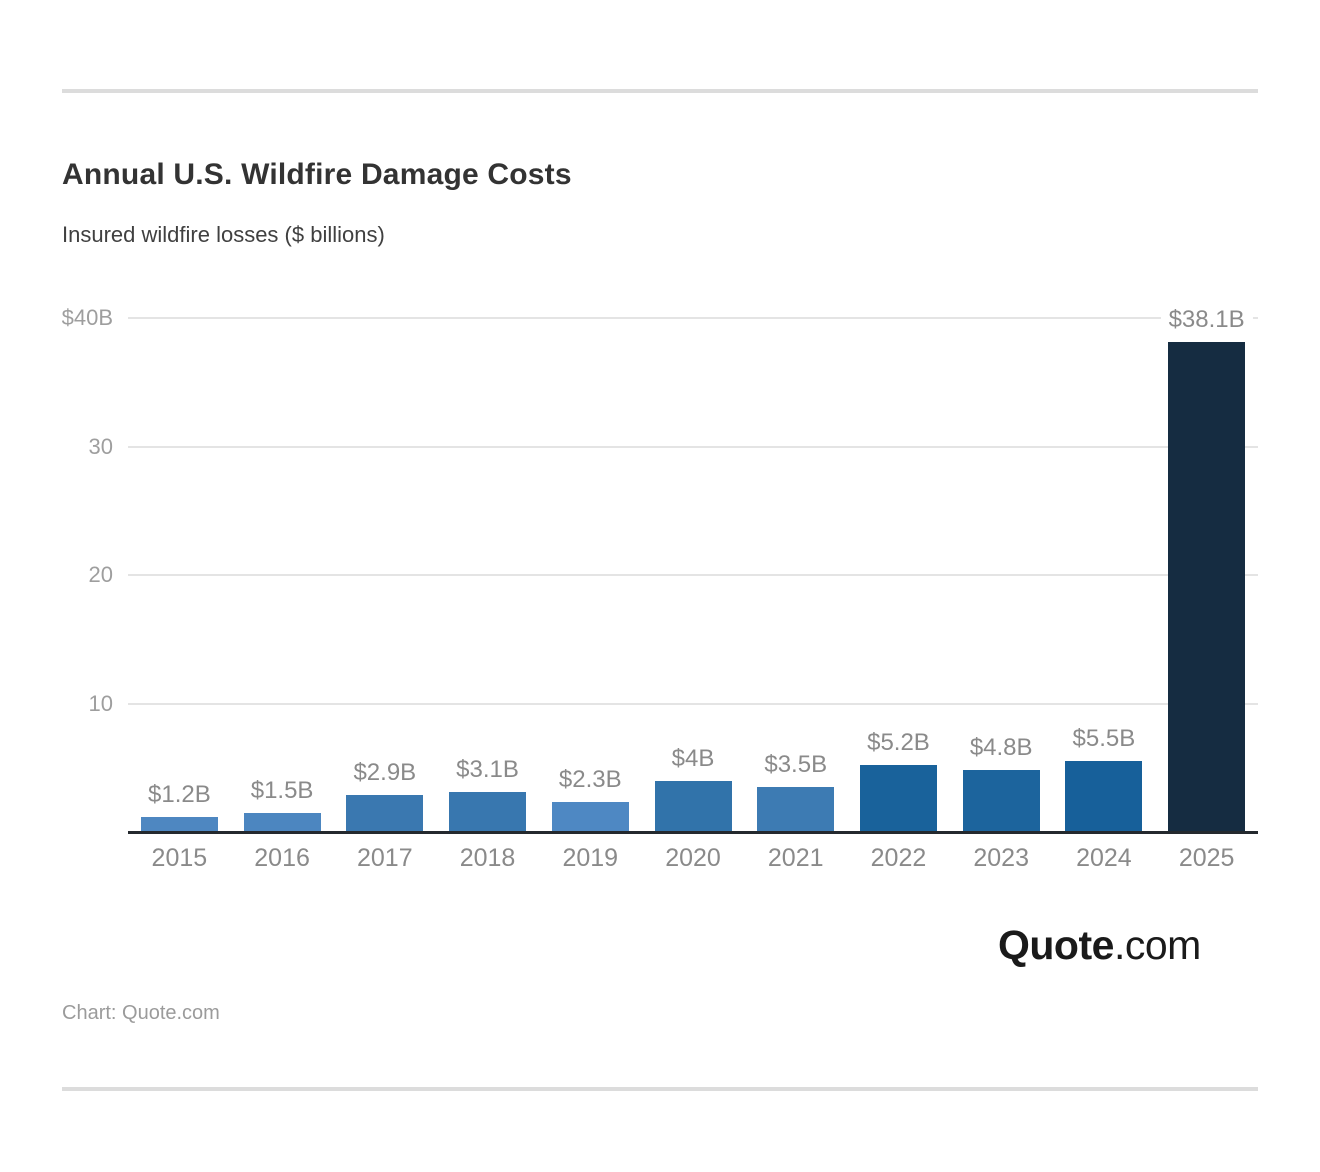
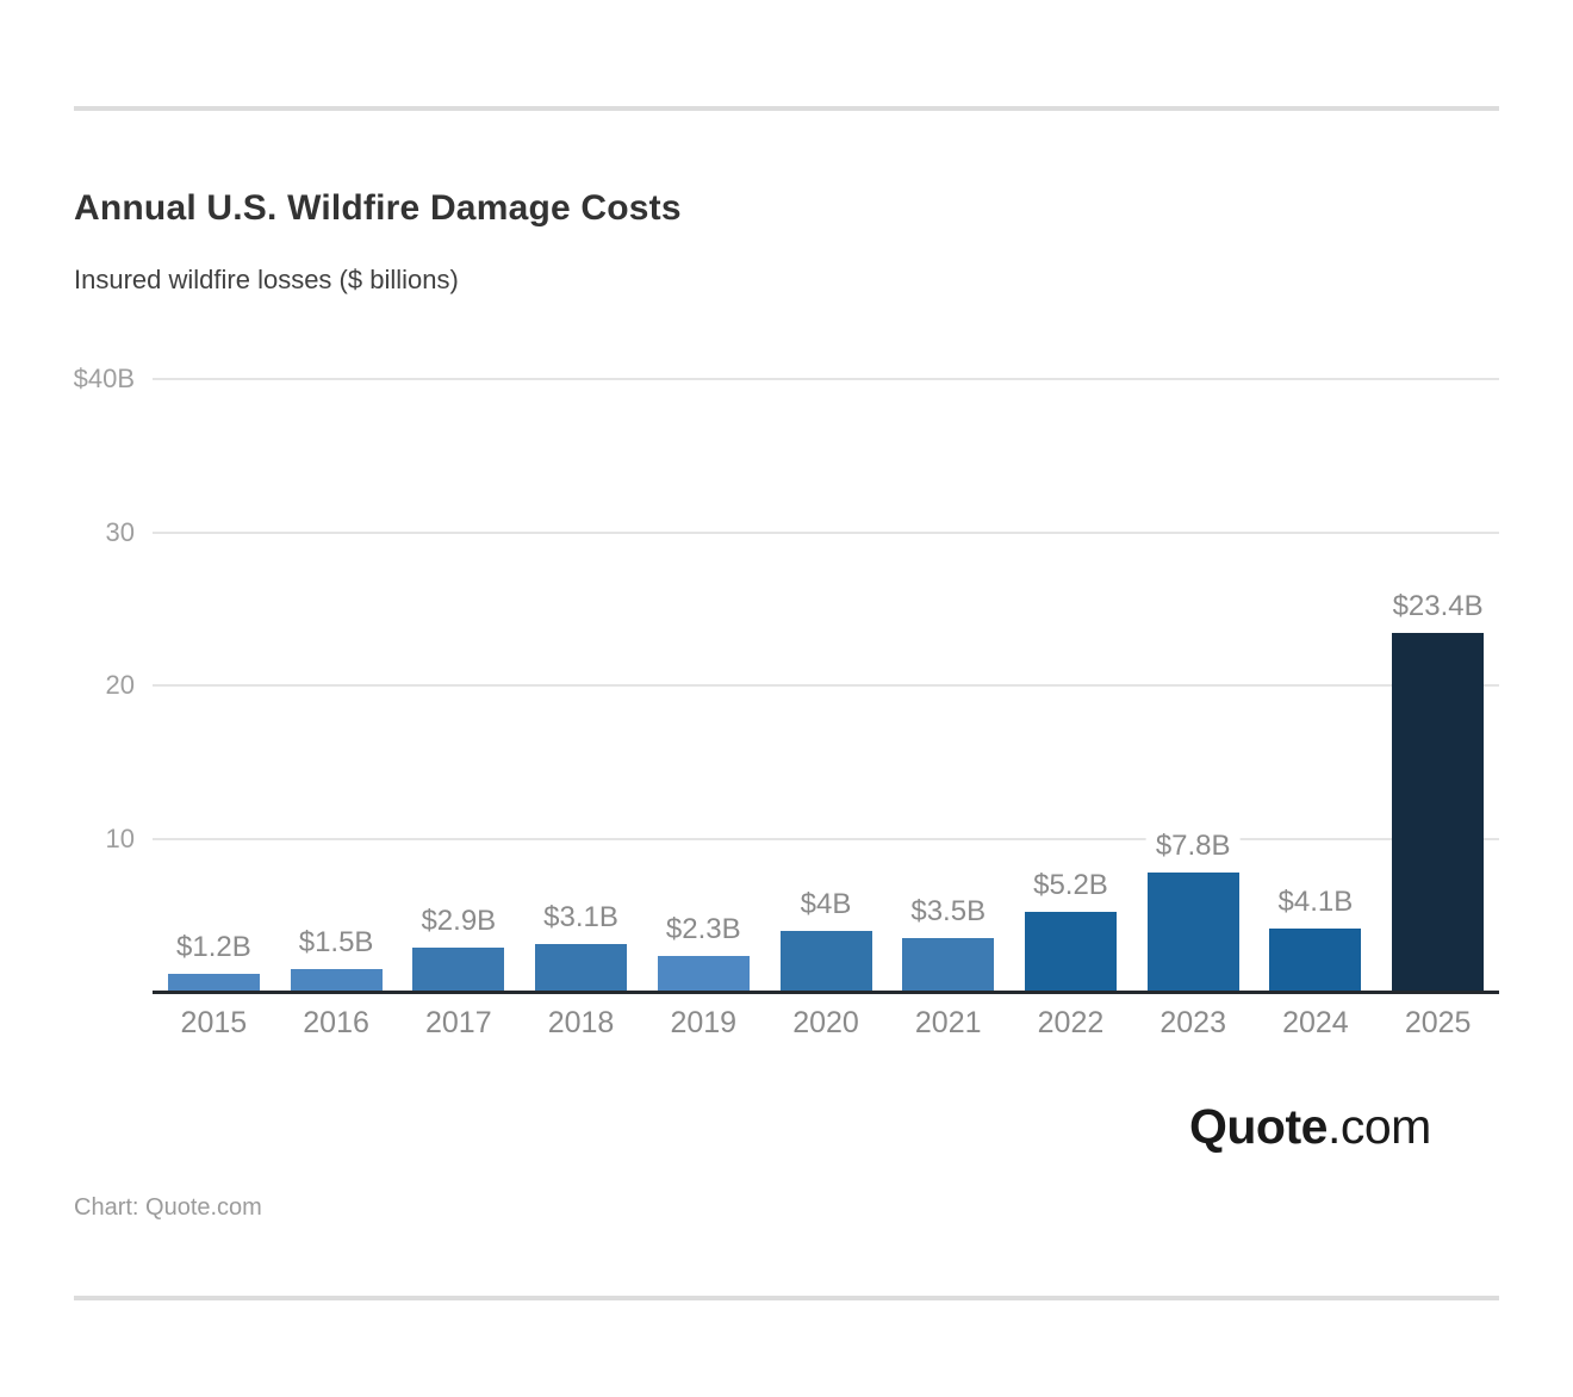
2023: $4.8B -> $7.8B
2024: $5.5B -> $4.1B
2025: $38.1B -> $23.4B
